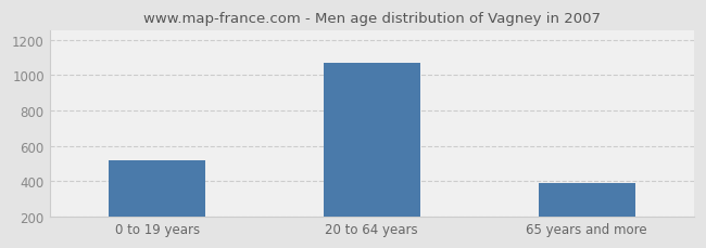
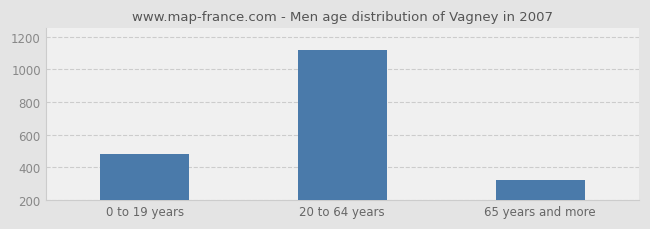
0 to 19 years: 520 -> 480
20 to 64 years: 1070 -> 1120
65 years and more: 390 -> 320
